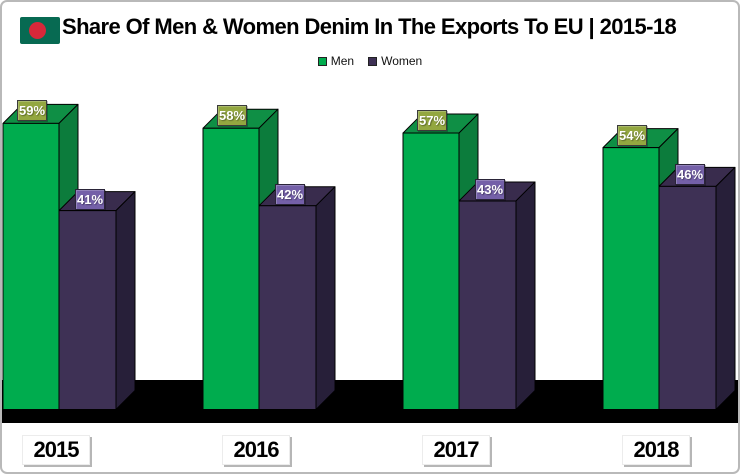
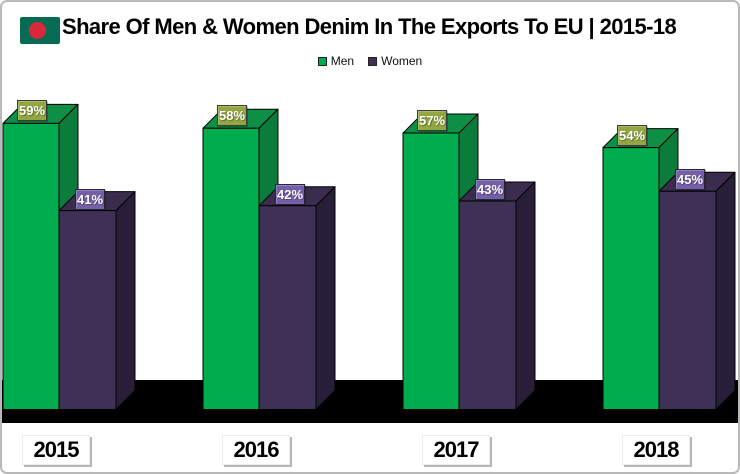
Women/2018: 46% -> 45%
